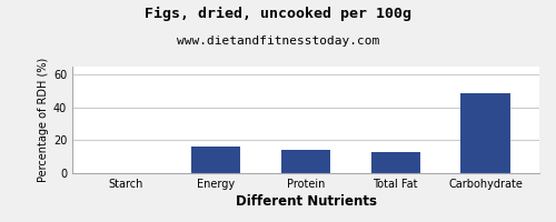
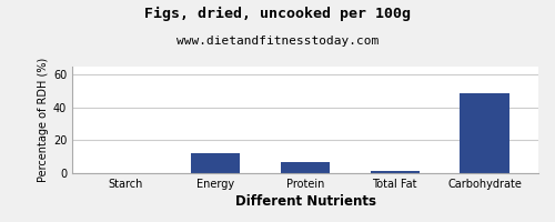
Energy: 16 -> 12
Protein: 14 -> 6
Total Fat: 13 -> 1
